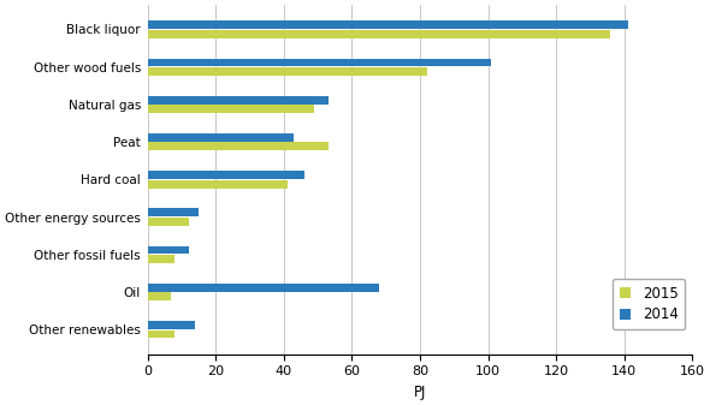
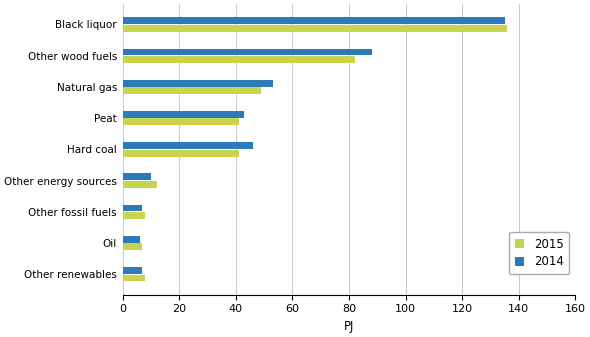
2014/Black liquor: 141 -> 135
2014/Other wood fuels: 101 -> 88
2015/Peat: 53 -> 41
2014/Other energy sources: 15 -> 10
2014/Other fossil fuels: 12 -> 7
2014/Oil: 68 -> 6
2014/Other renewables: 14 -> 7
